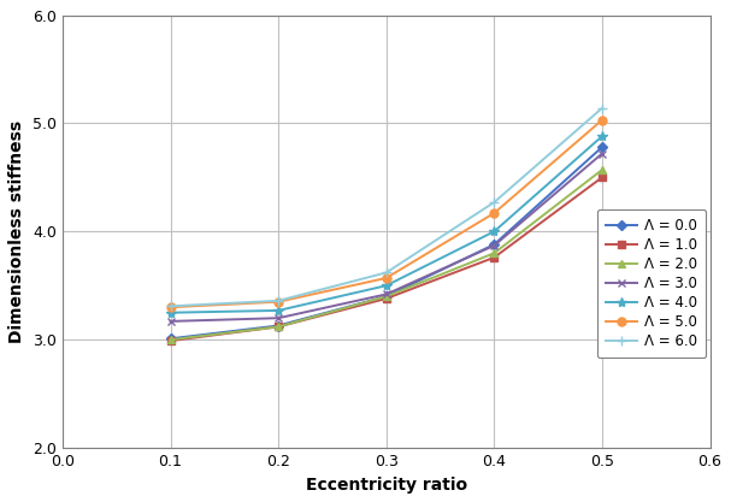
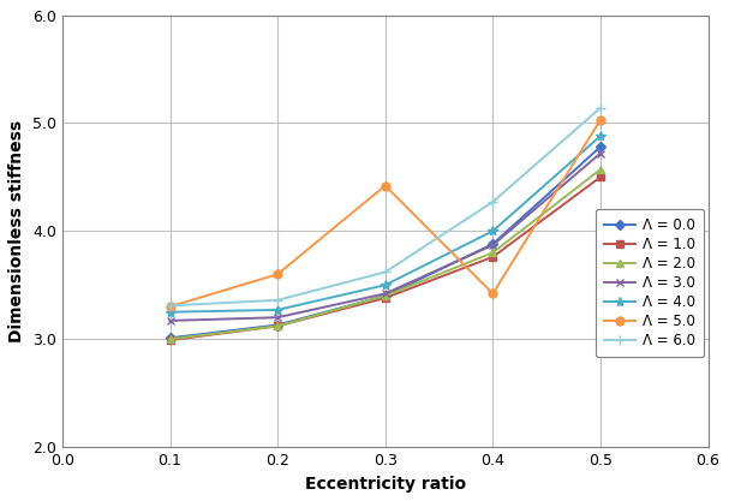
Λ = 5.0/0.2: 3.35 -> 3.60
Λ = 5.0/0.3: 3.57 -> 4.42
Λ = 5.0/0.4: 4.17 -> 3.42
